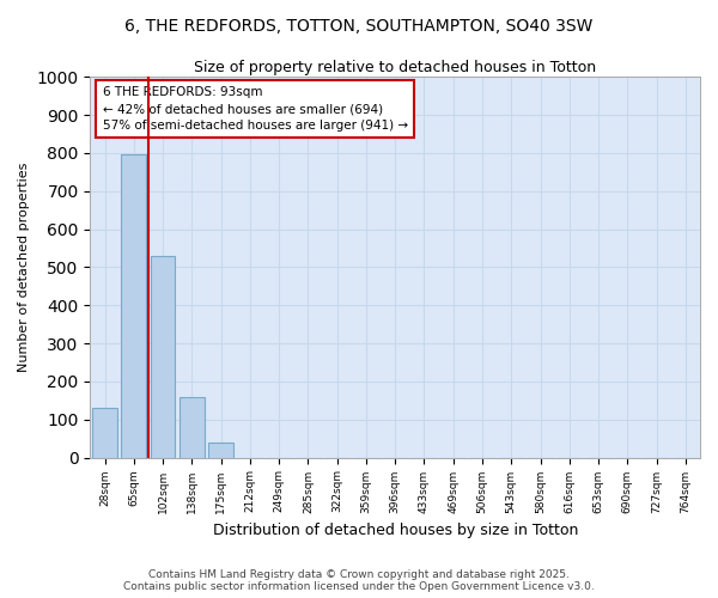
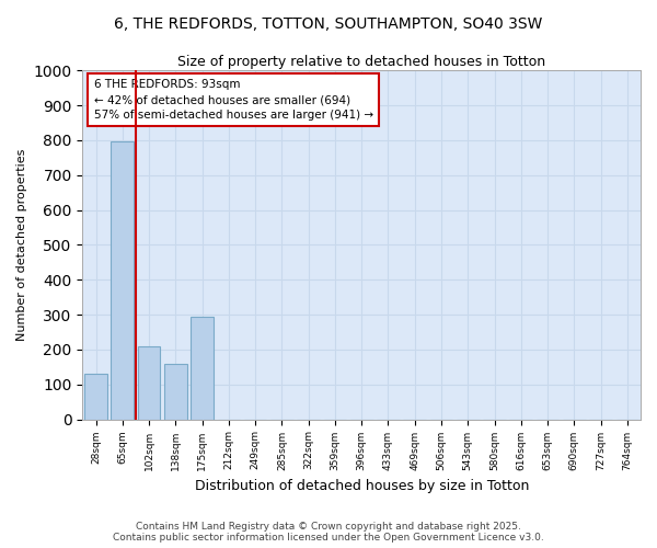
102sqm: 530 -> 210
175sqm: 40 -> 295
